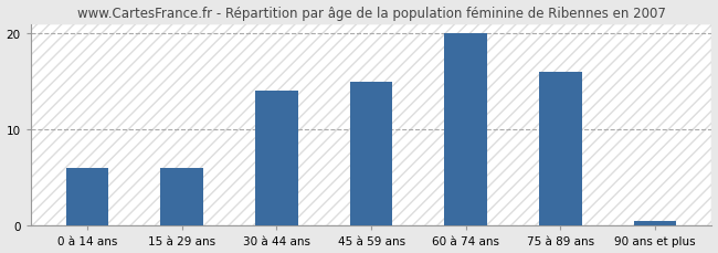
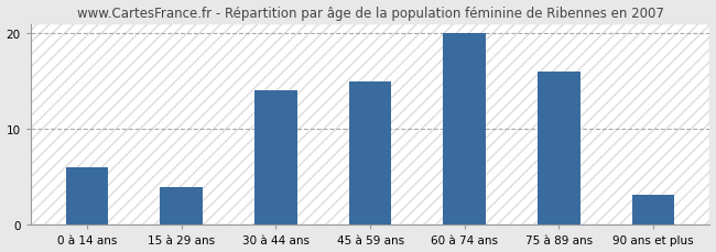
15 à 29 ans: 6.0 -> 4.0
90 ans et plus: 0.5 -> 3.2
